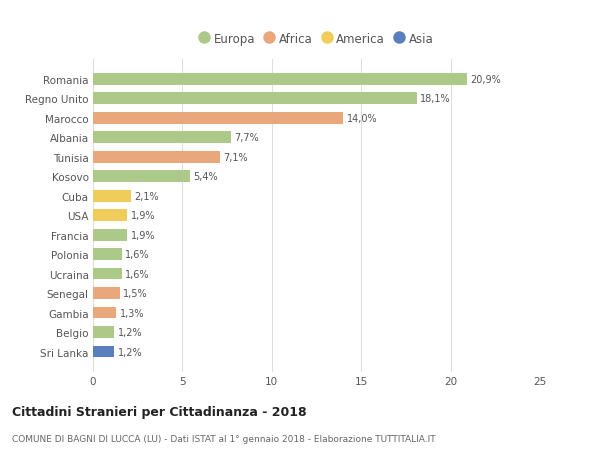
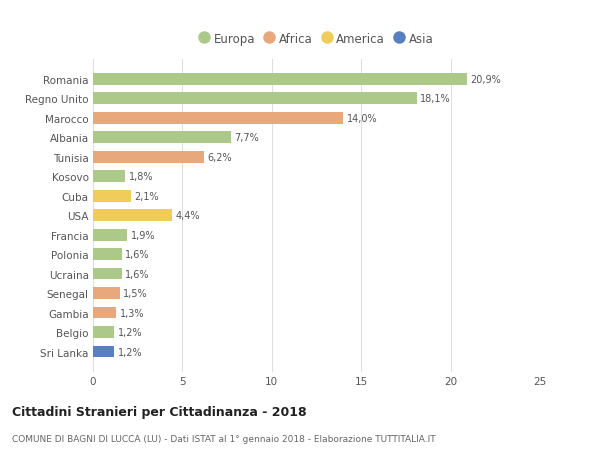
Tunisia: 7,1% -> 6,2%
Kosovo: 5,4% -> 1,8%
USA: 1,9% -> 4,4%
